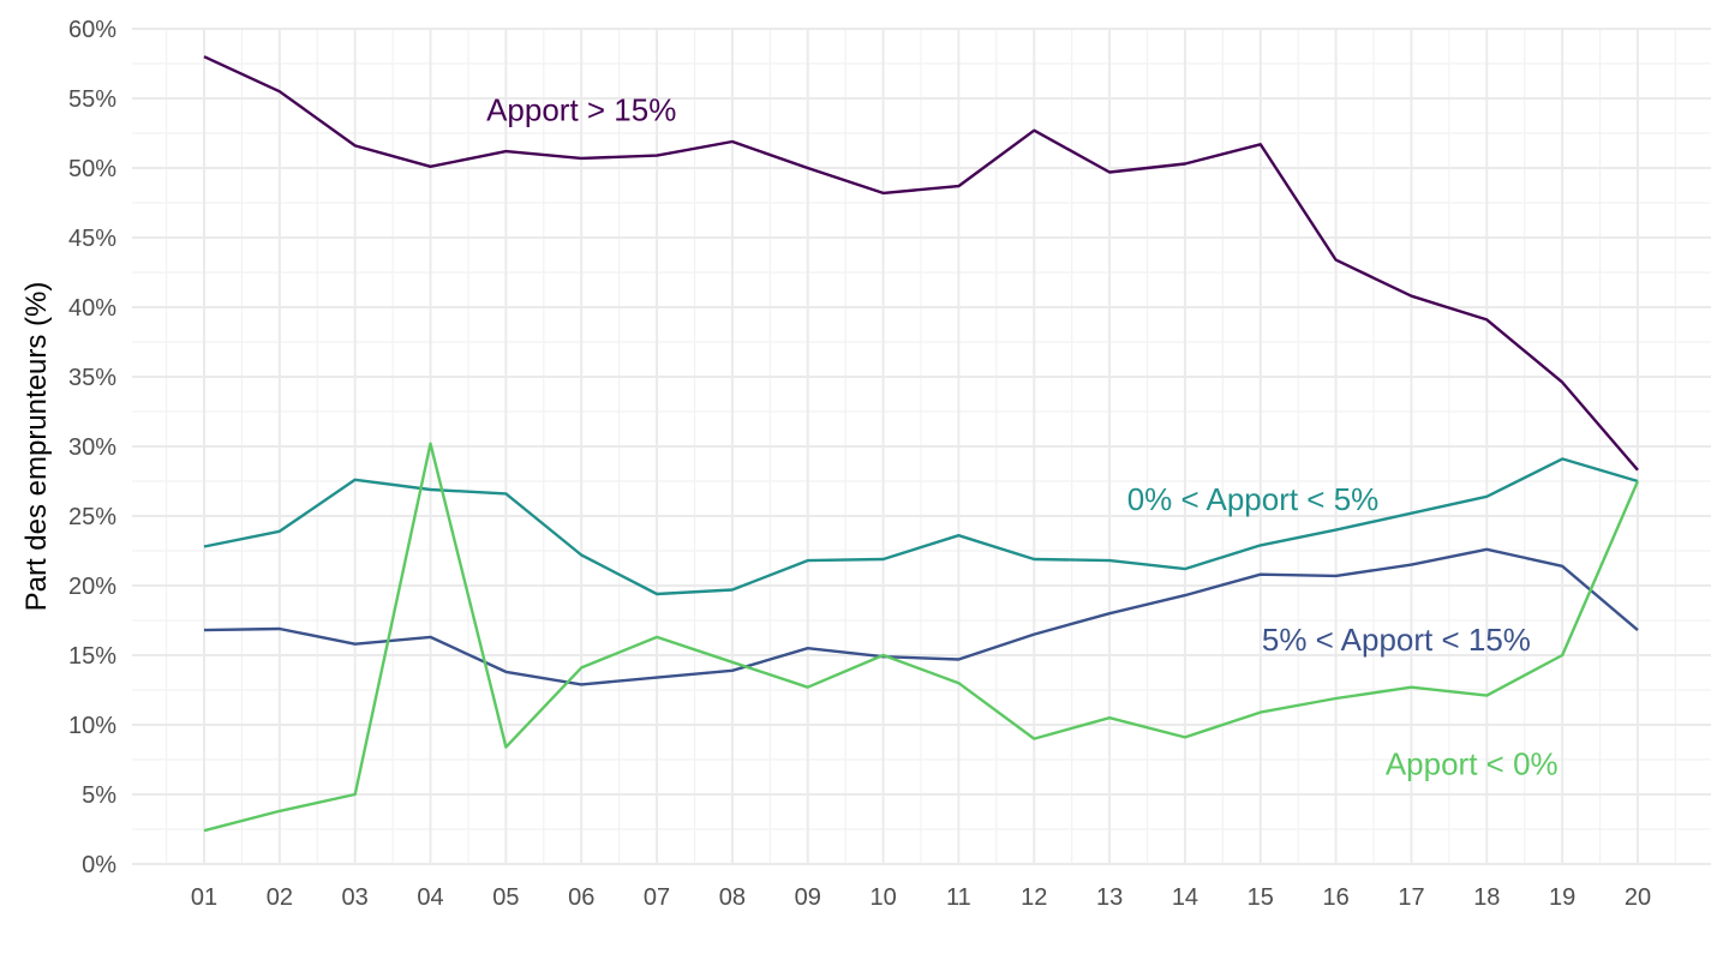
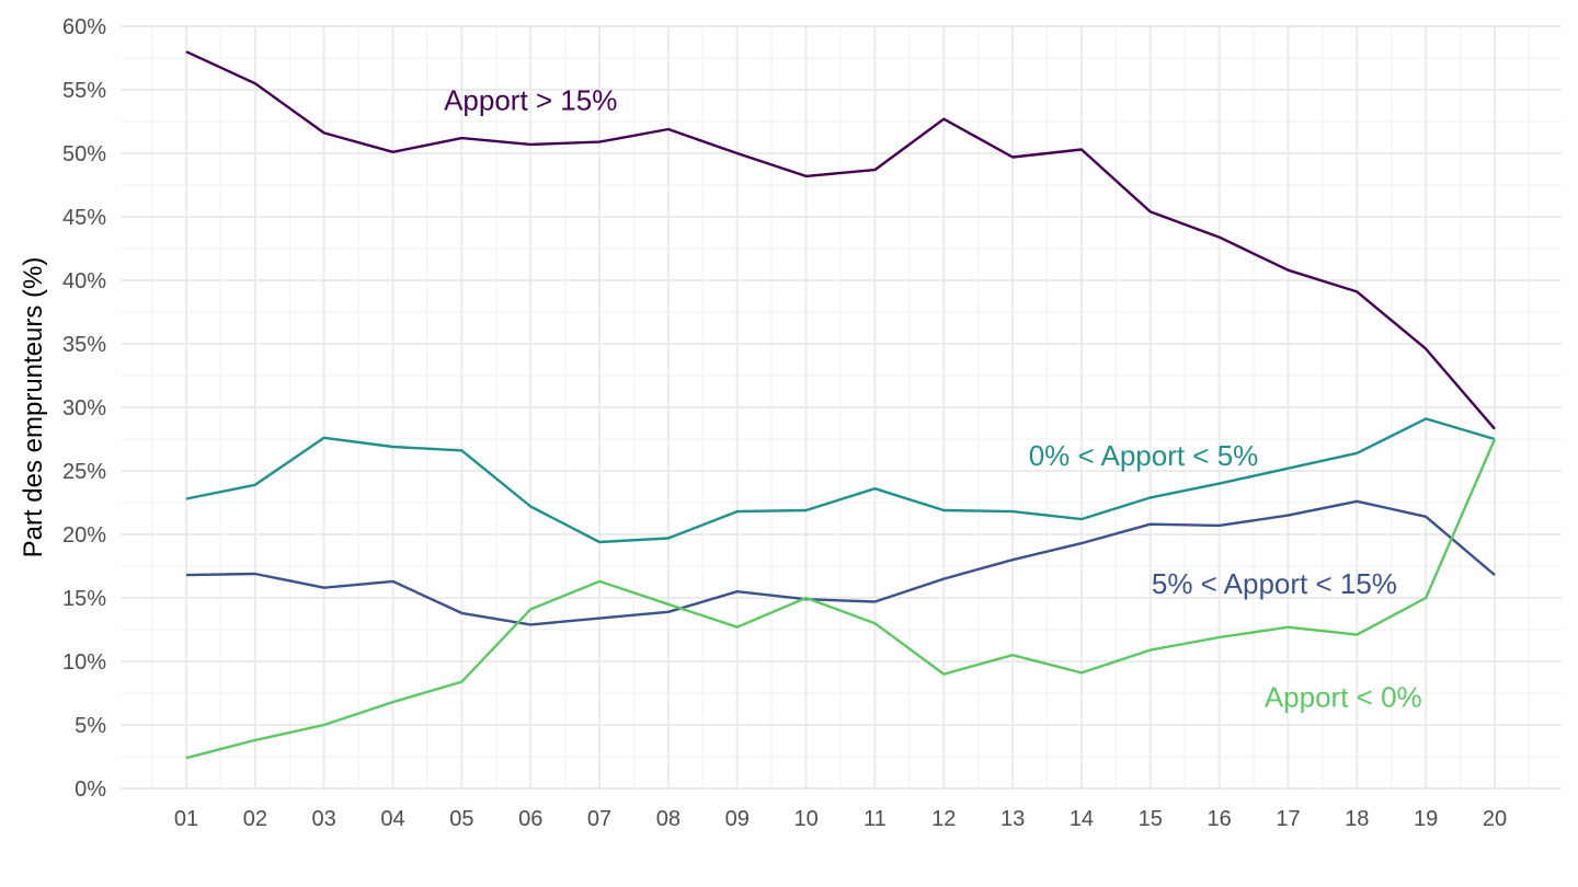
Apport < 0%/04: 30.2% -> 6.8%
Apport > 15%/15: 51.7% -> 45.4%
